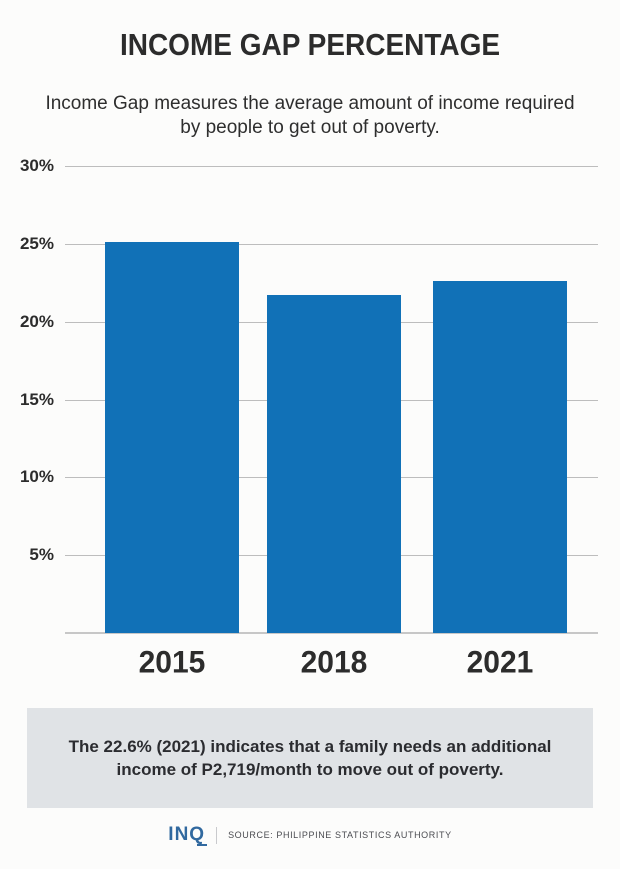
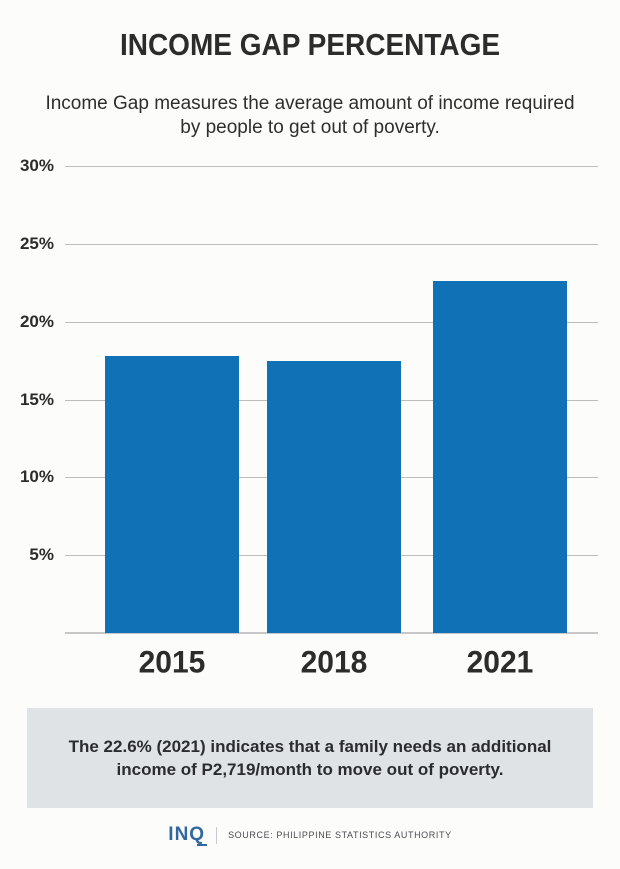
2015: 25.1% -> 17.8%
2018: 21.7% -> 17.5%
